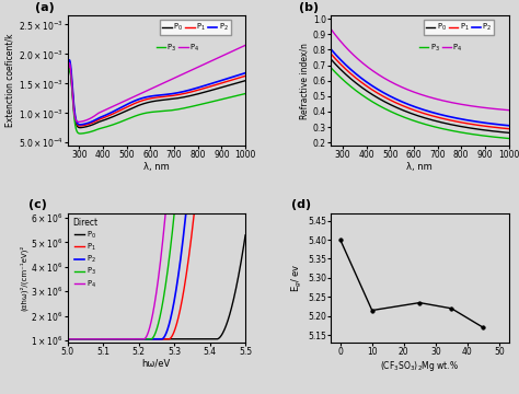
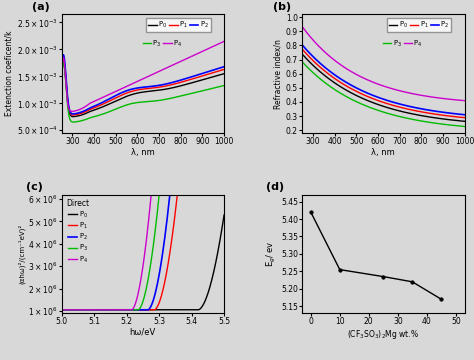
0: 5.400 -> 5.420
10: 5.215 -> 5.255
